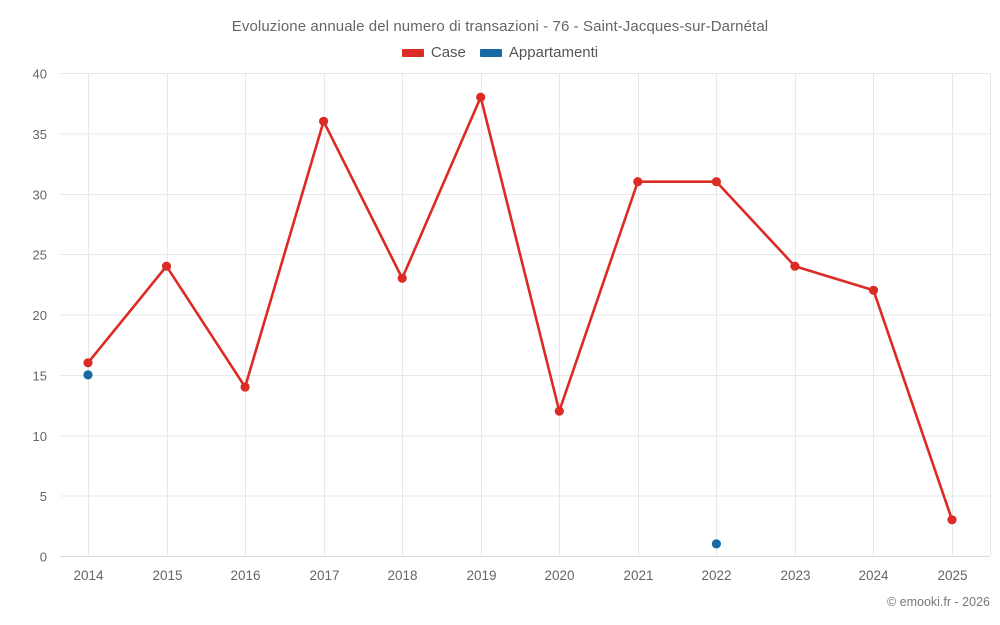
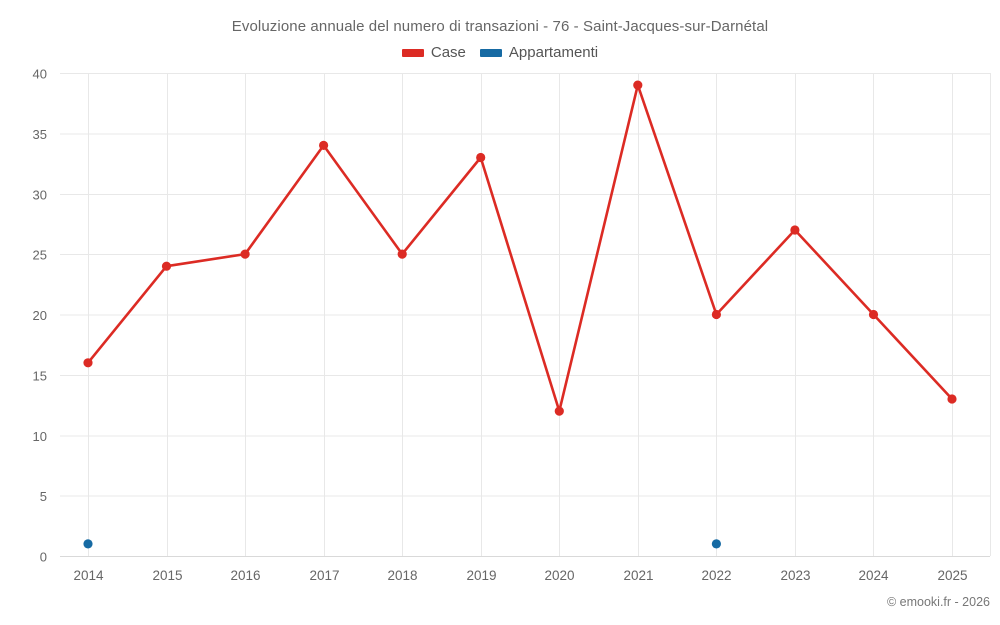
Appartamenti/2014: 15 -> 1
Case/2016: 14 -> 25
Case/2017: 36 -> 34
Case/2018: 23 -> 25
Case/2019: 38 -> 33
Case/2021: 31 -> 39
Case/2022: 31 -> 20
Case/2023: 24 -> 27
Case/2024: 22 -> 20
Case/2025: 3 -> 13
